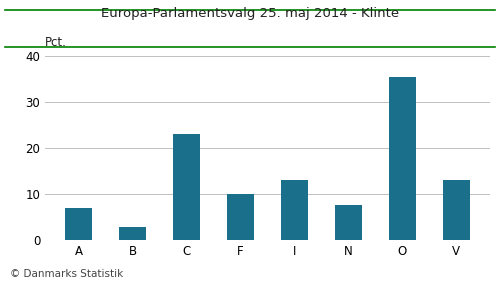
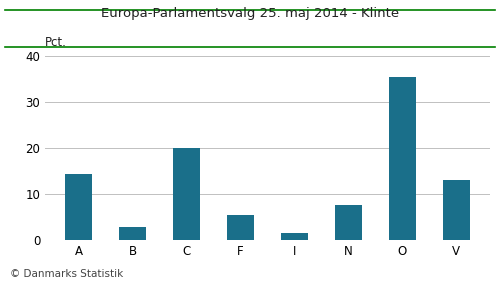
A: 7.0 -> 14.3
C: 23.0 -> 20.0
F: 10.0 -> 5.3
I: 13.0 -> 1.5
